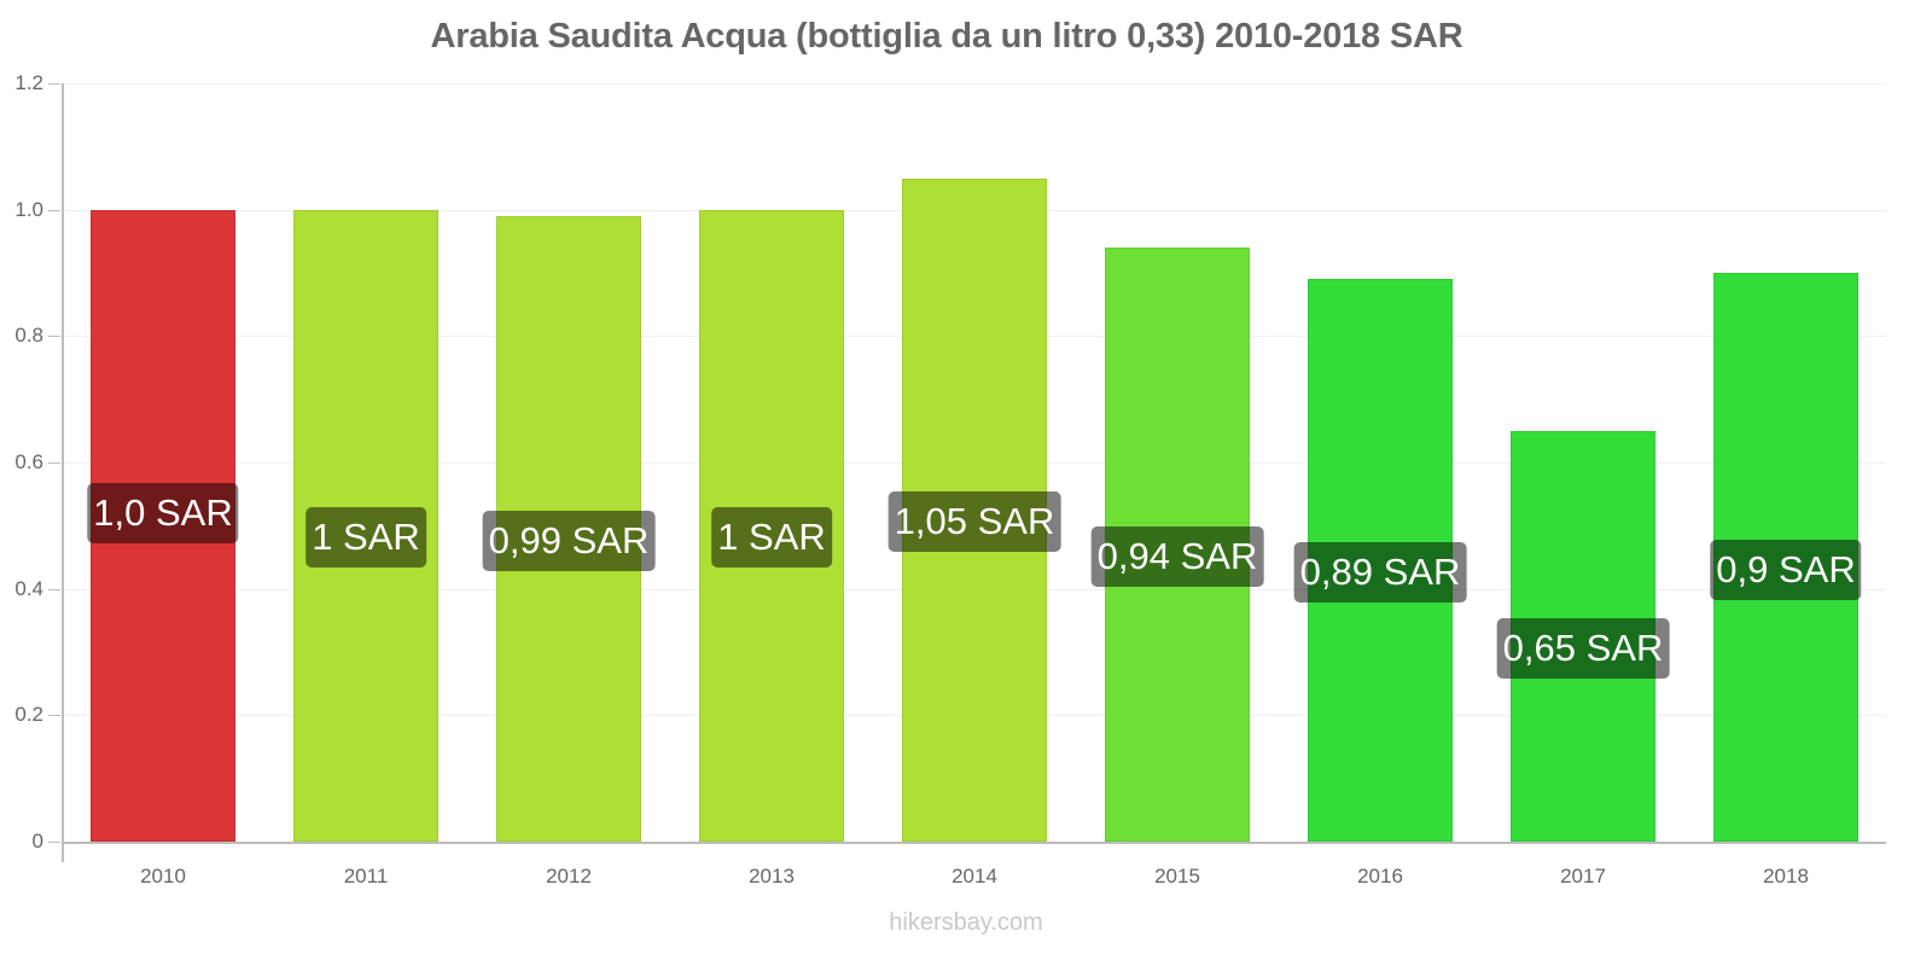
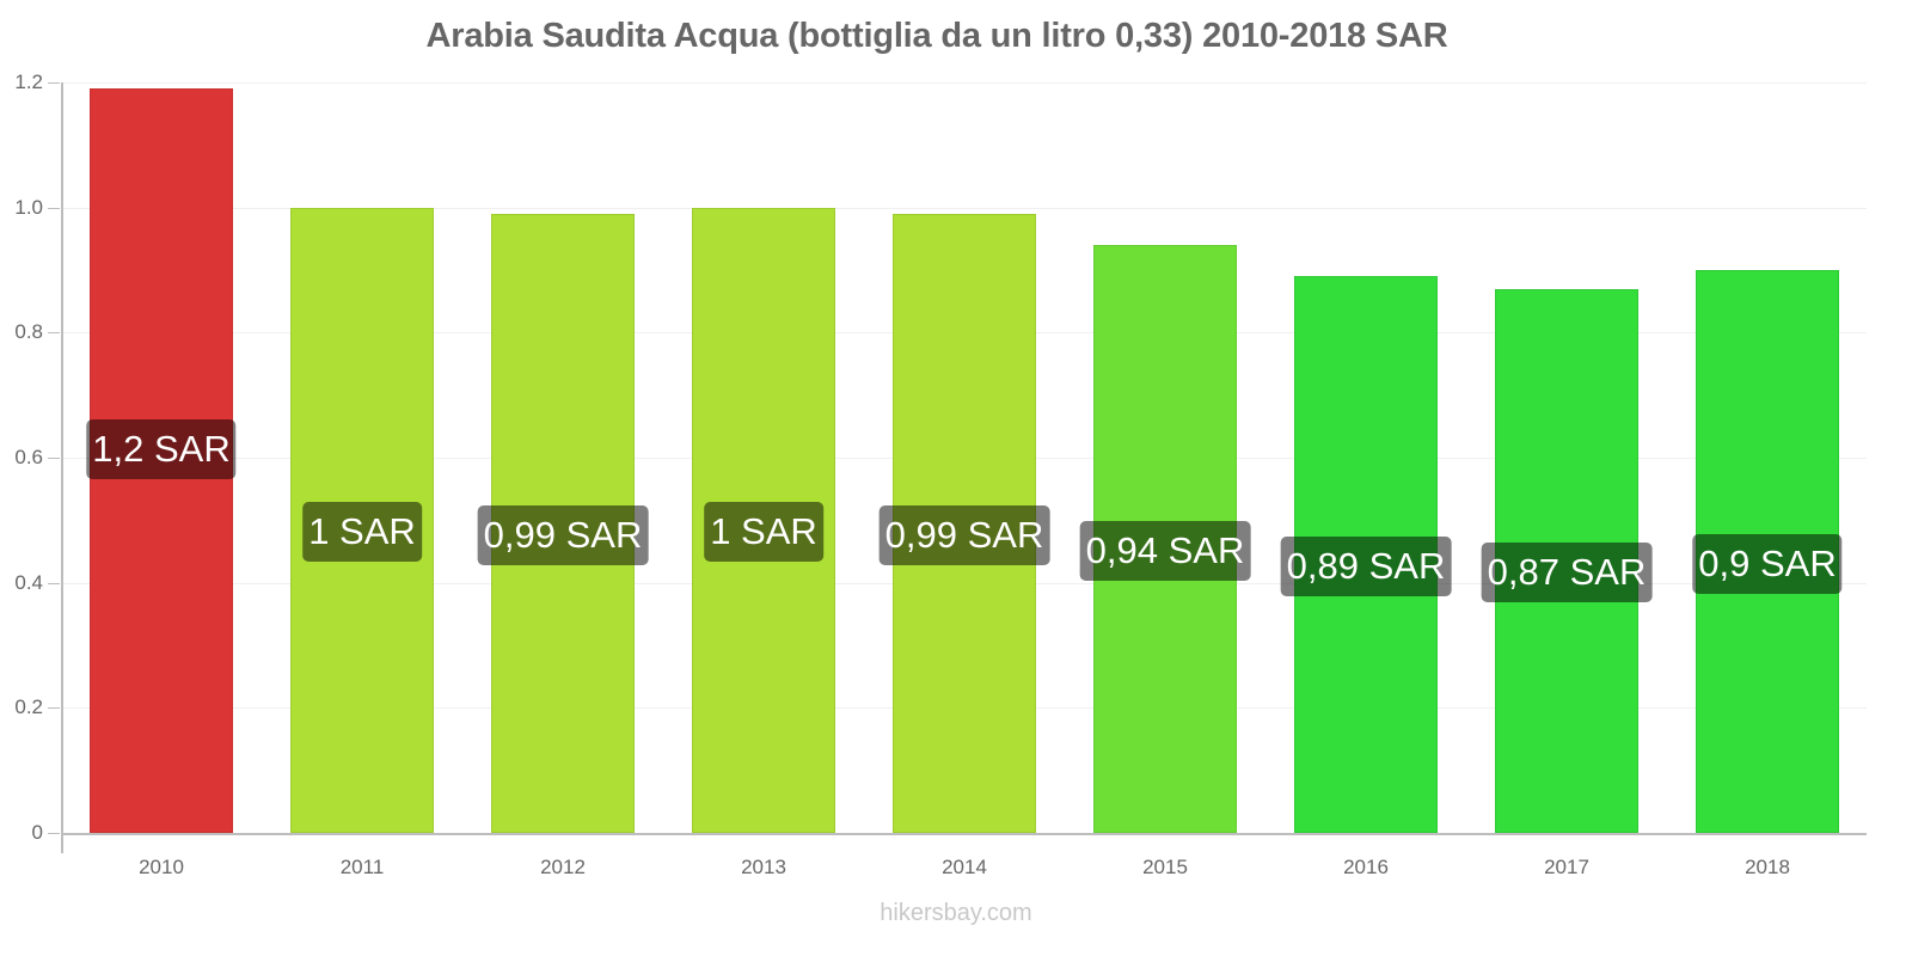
2010: 1,0 -> 1,2
2014: 1,05 -> 0,99
2017: 0,65 -> 0,87
